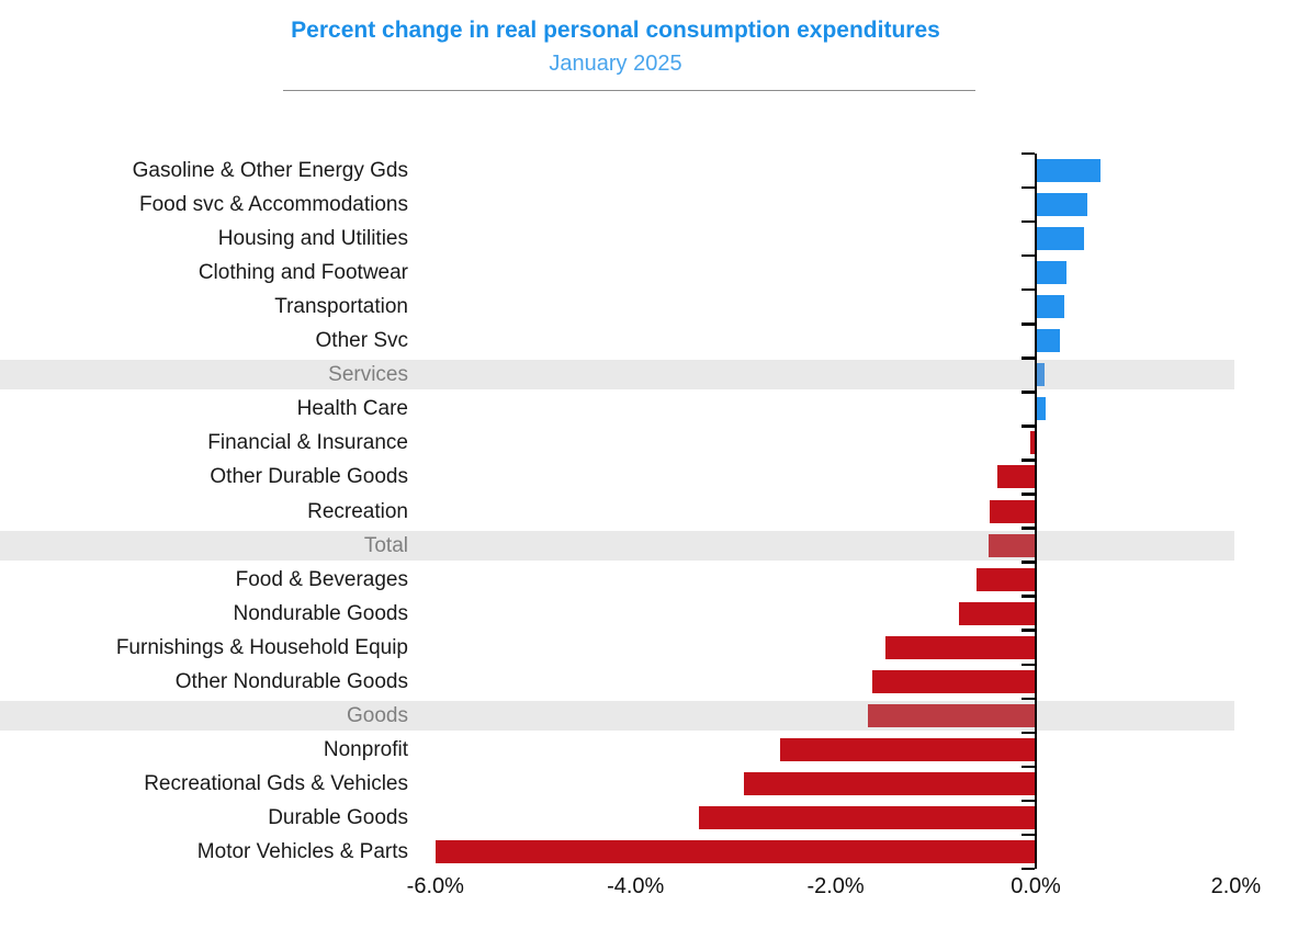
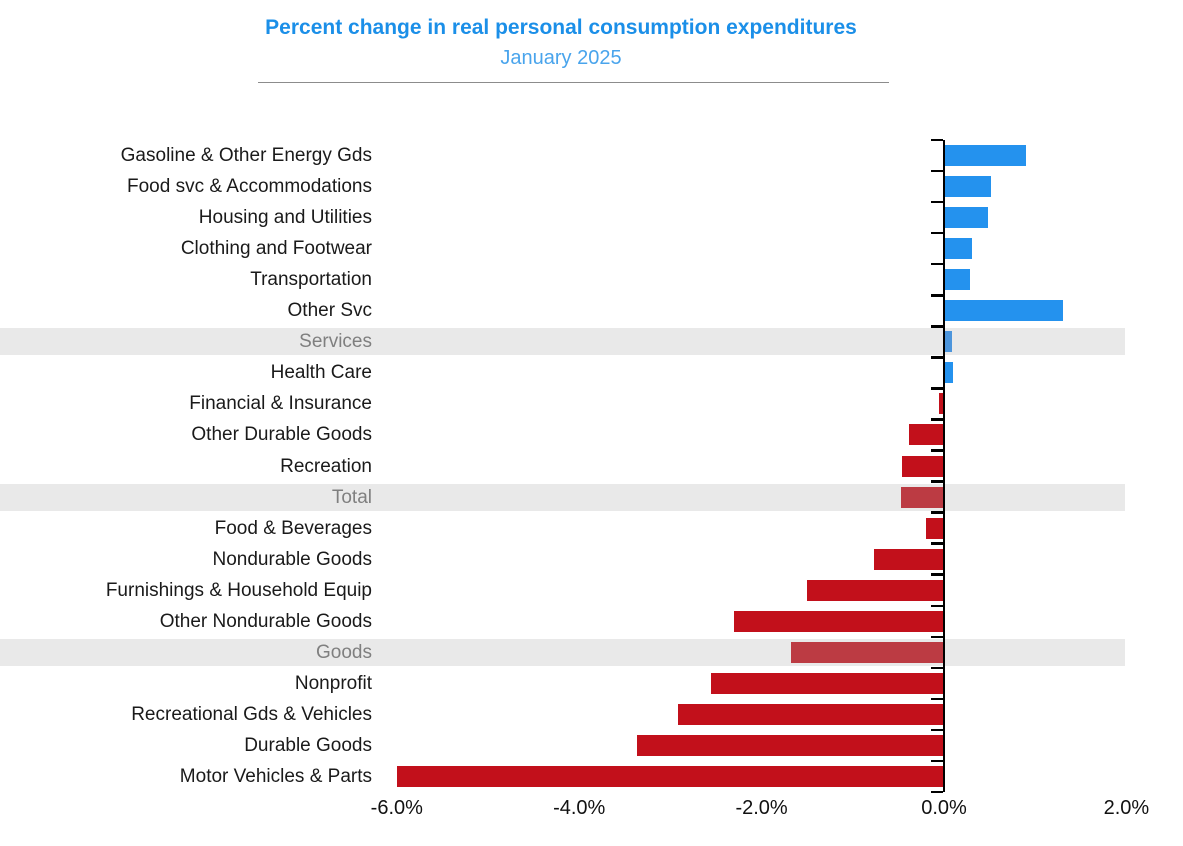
Gasoline & Other Energy Gds: 0.7% -> 0.9%
Other Svc: 0.2% -> 1.3%
Food & Beverages: -0.6% -> -0.2%
Other Nondurable Goods: -1.6% -> -2.3%
